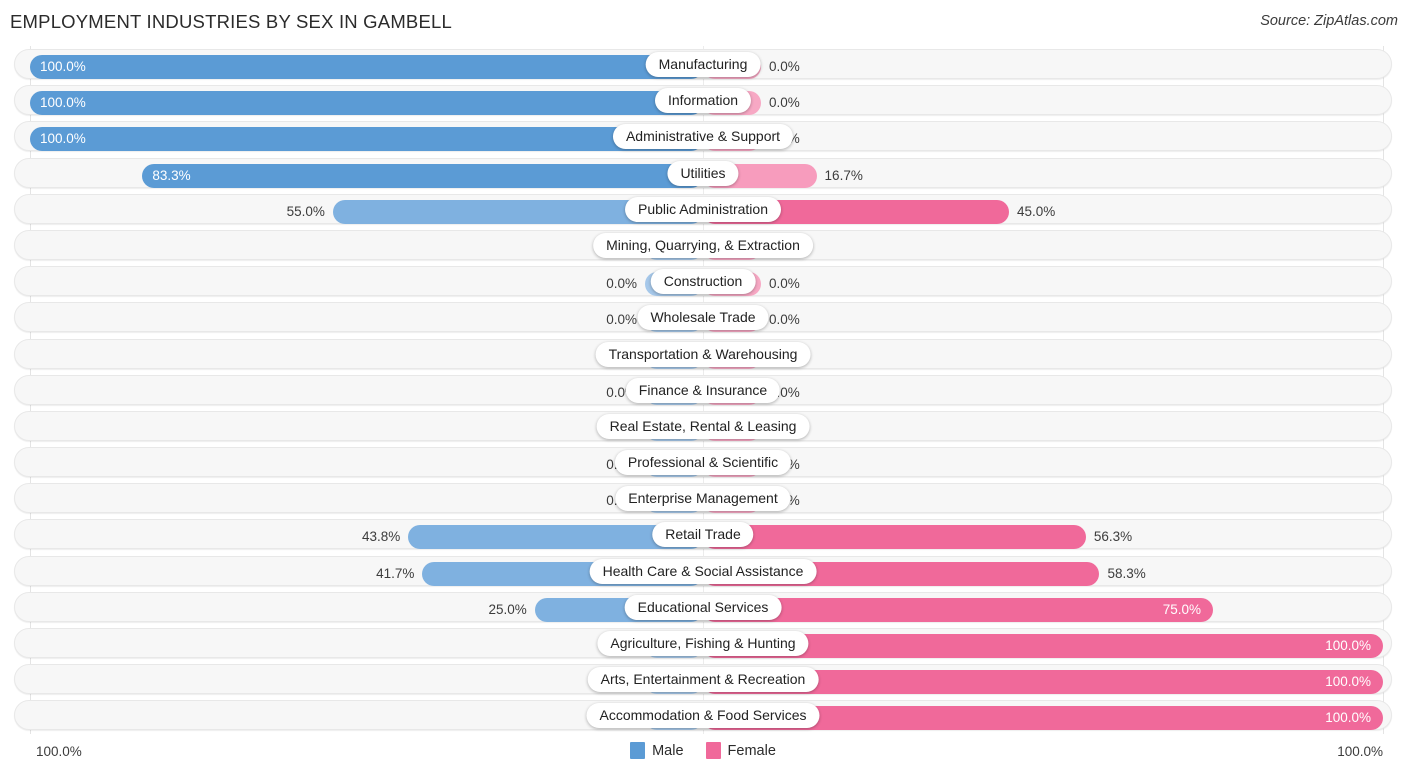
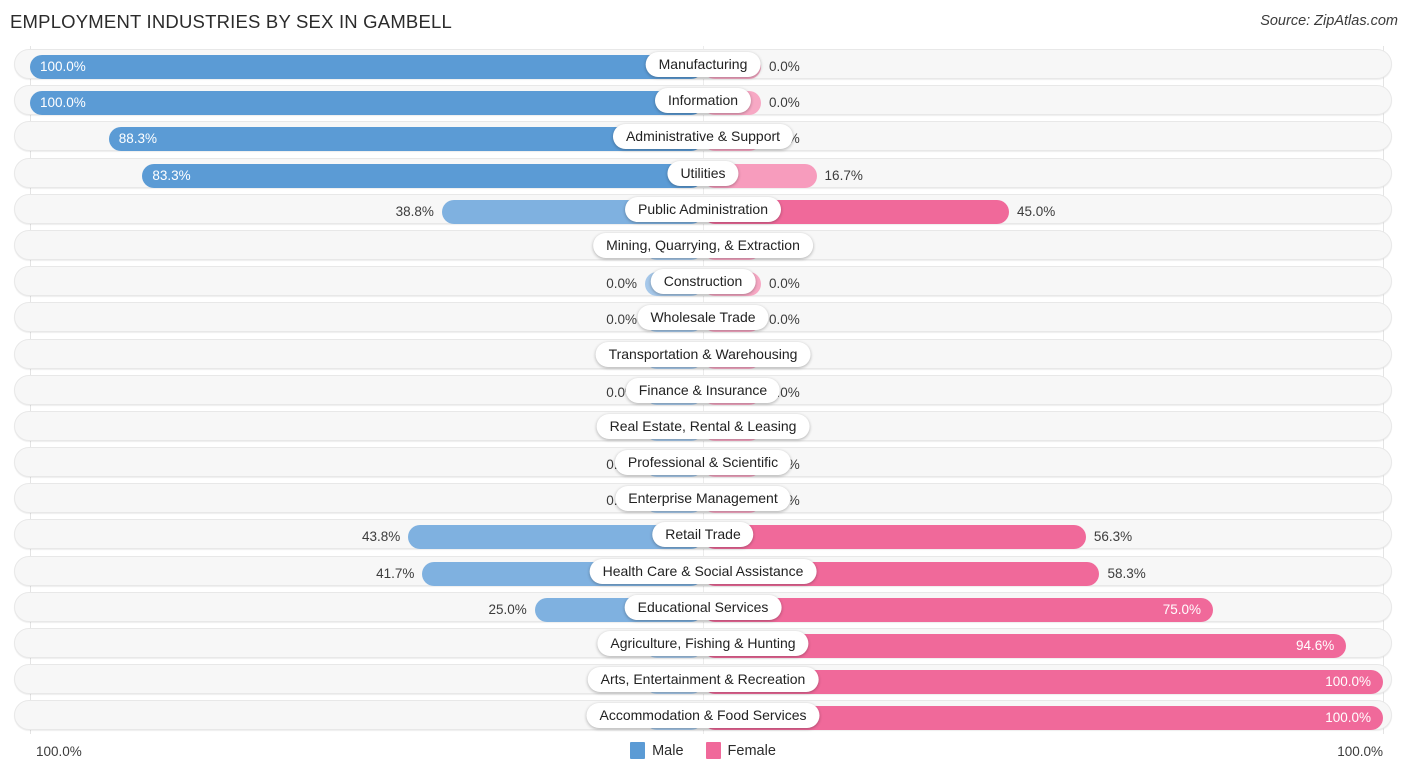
Male/Administrative & Support: 100.0% -> 88.3%
Male/Public Administration: 55.0% -> 38.8%
Female/Agriculture, Fishing & Hunting: 100.0% -> 94.6%
